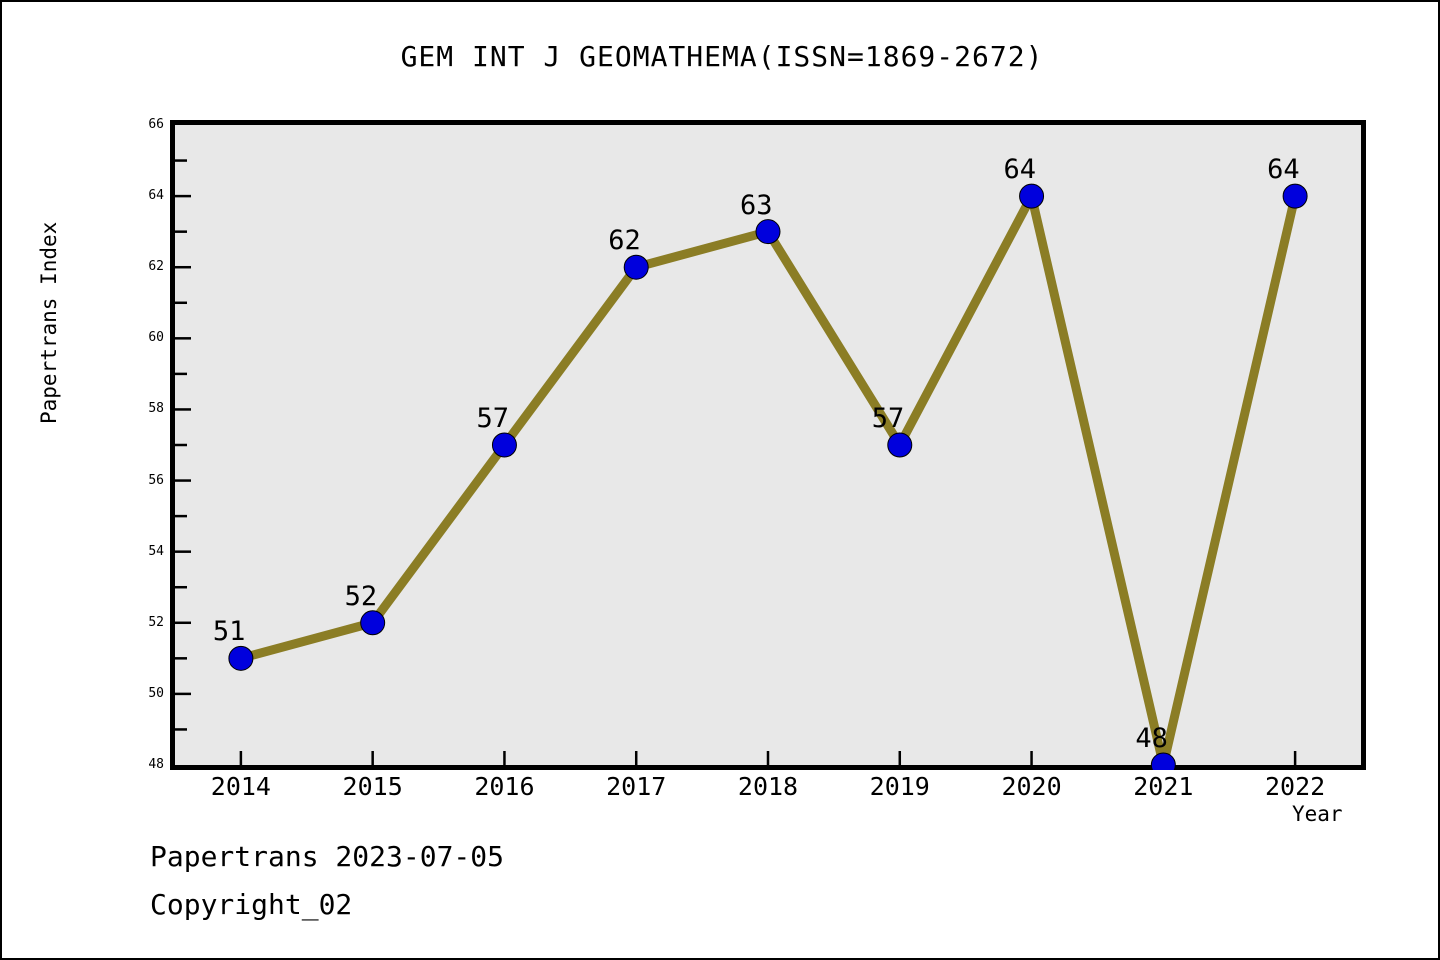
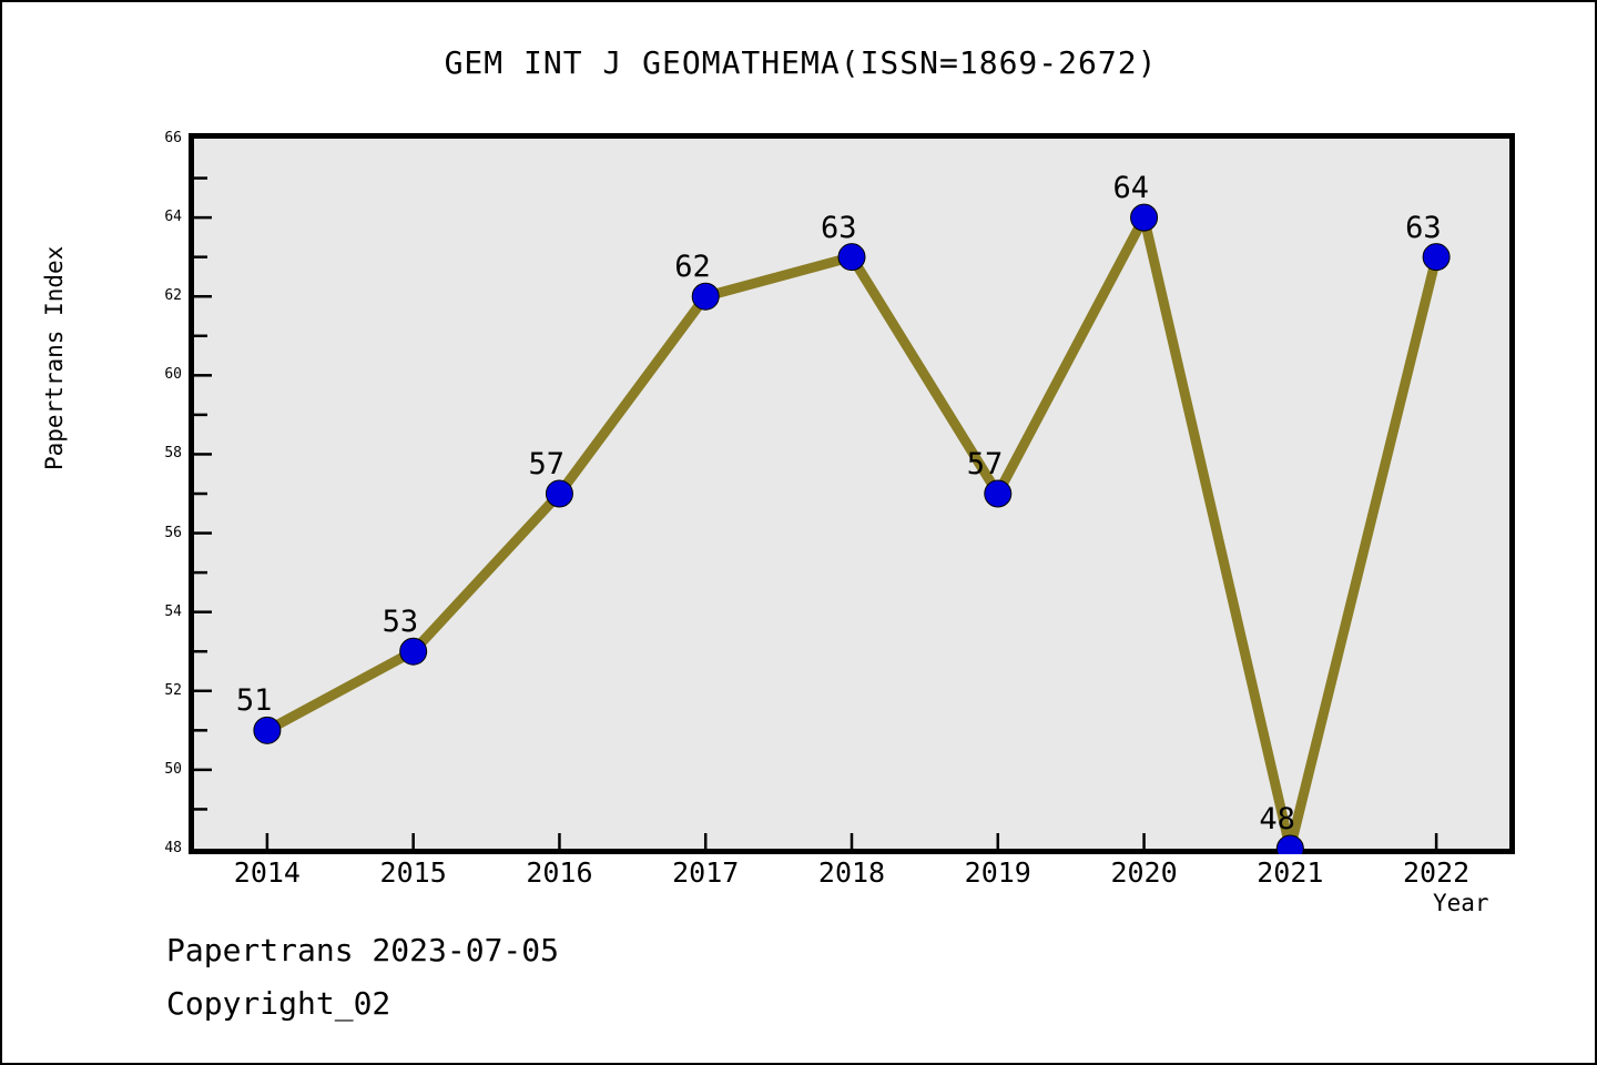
2015: 52 -> 53
2022: 64 -> 63
